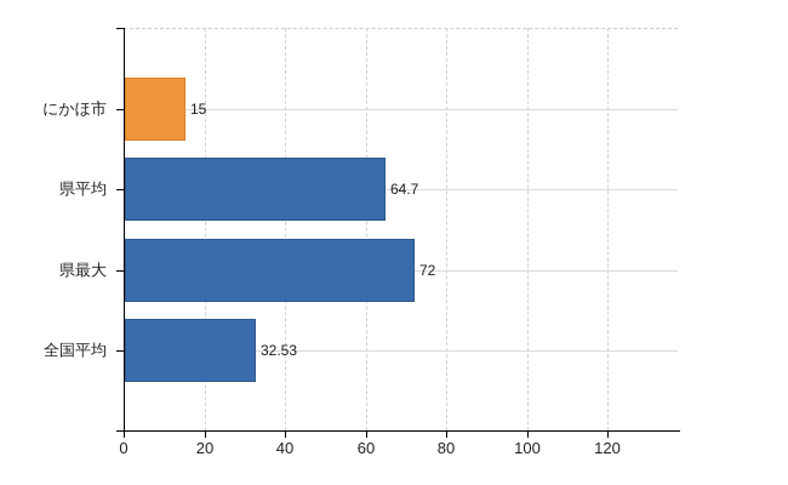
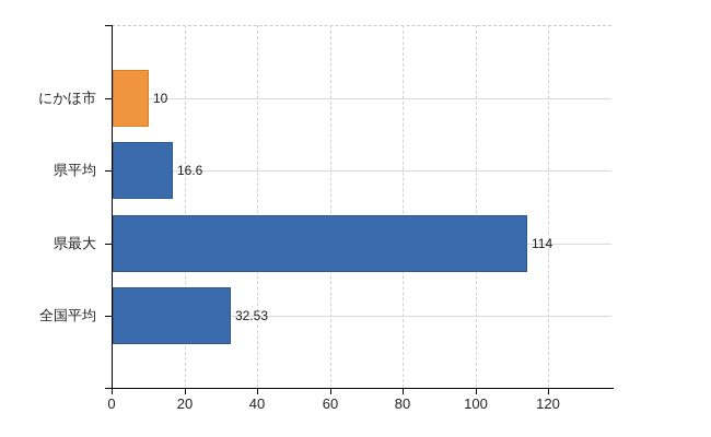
にかほ市: 15 -> 10
県平均: 64.7 -> 16.6
県最大: 72 -> 114
